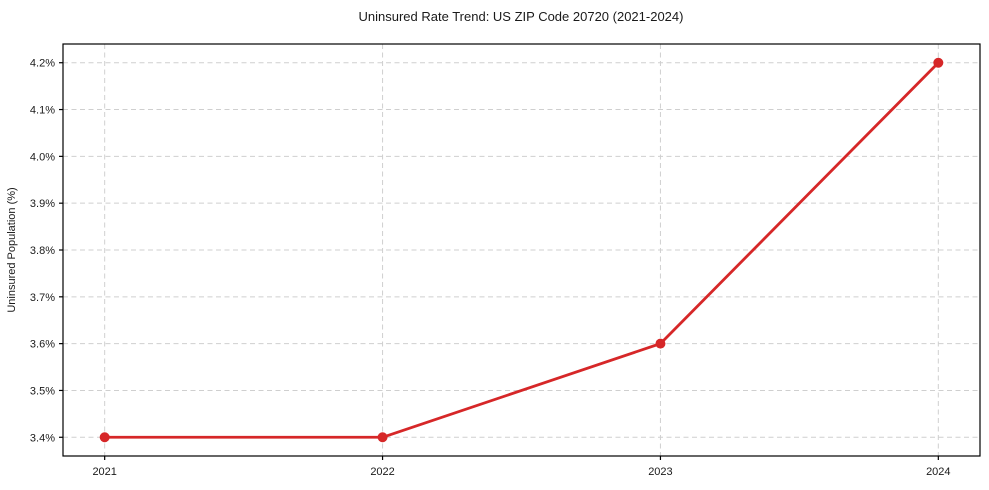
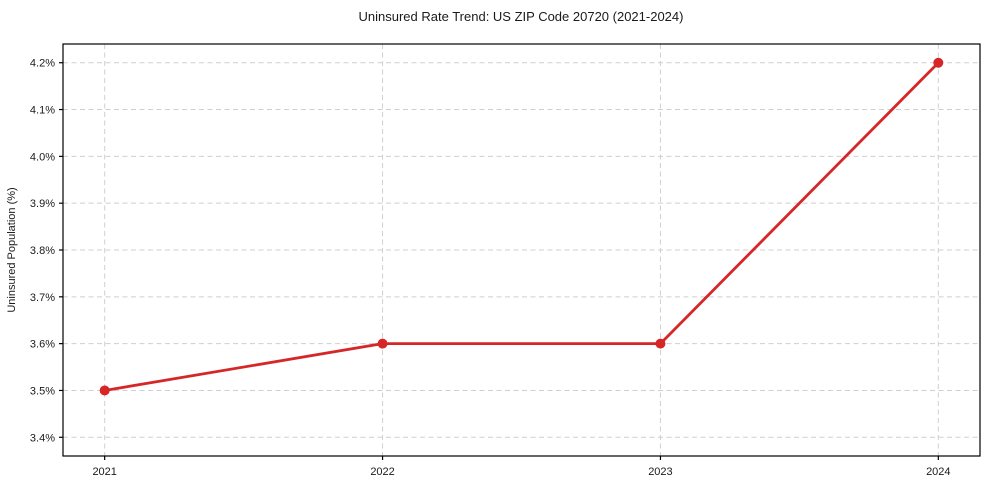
2021: 3.4% -> 3.5%
2022: 3.4% -> 3.6%
